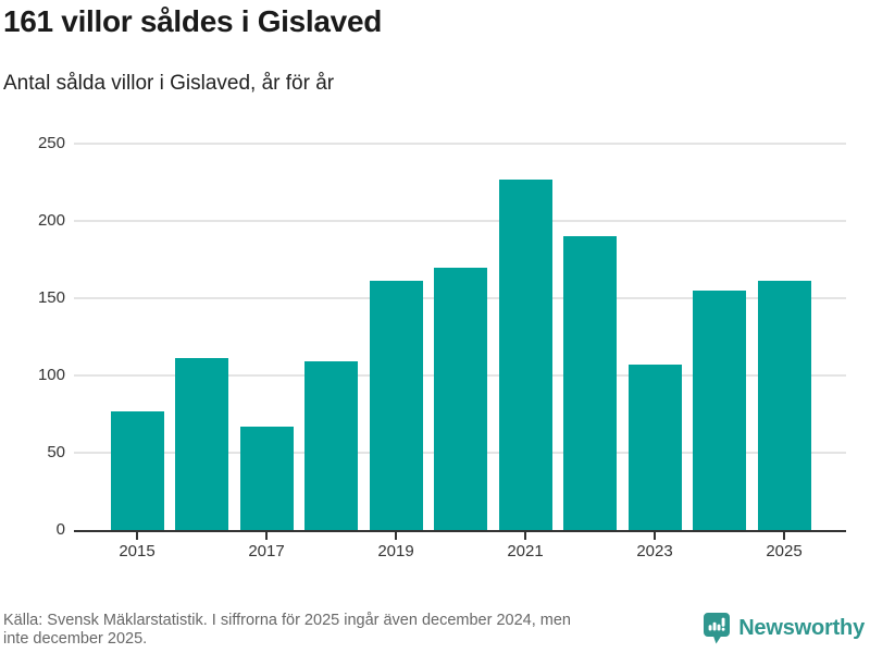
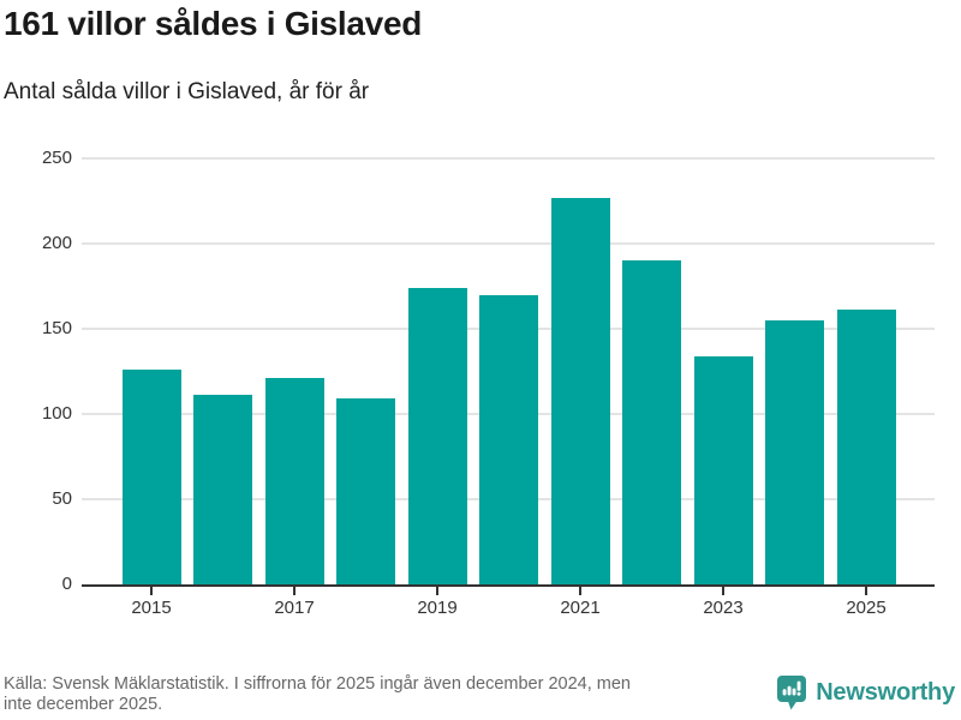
2015: 77 -> 126
2017: 67 -> 121
2019: 161 -> 174
2023: 107 -> 134
